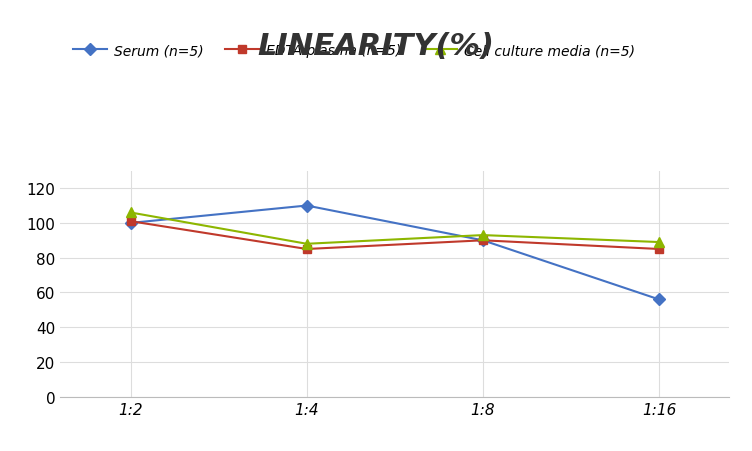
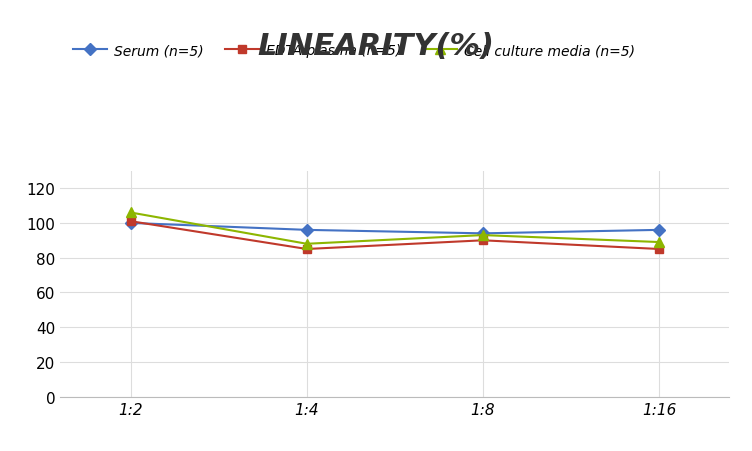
Serum (n=5)/1:4: 110 -> 96
Serum (n=5)/1:8: 90 -> 94
Serum (n=5)/1:16: 56 -> 96
